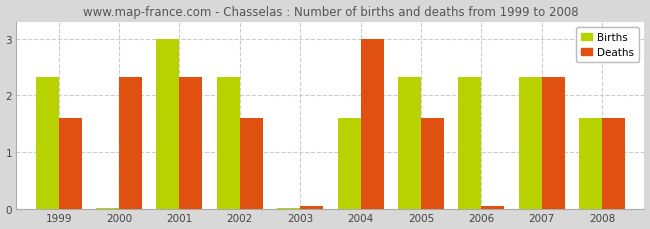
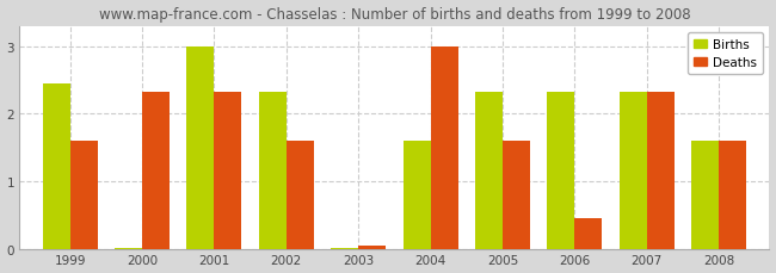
Births/1999: 2.33 -> 2.44
Deaths/2006: 0.05 -> 0.46
